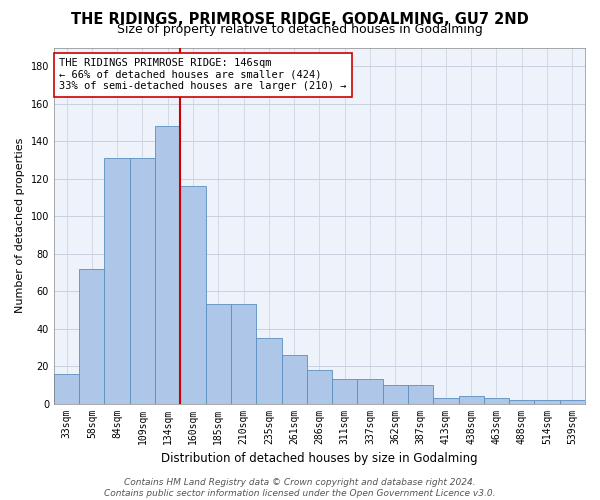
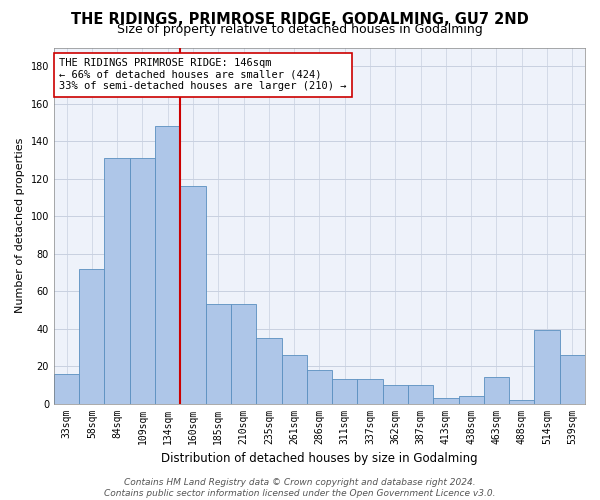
463sqm: 3 -> 14
514sqm: 2 -> 39
539sqm: 2 -> 26
